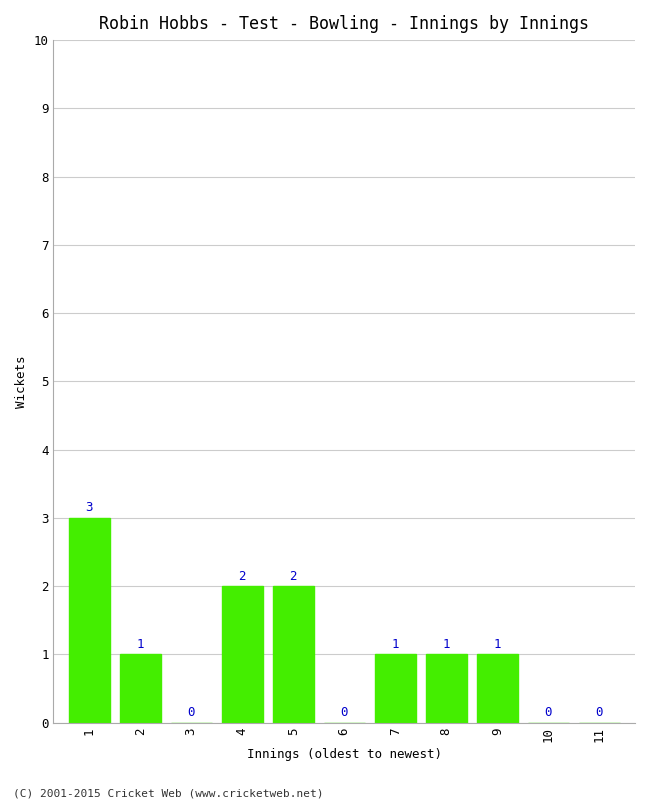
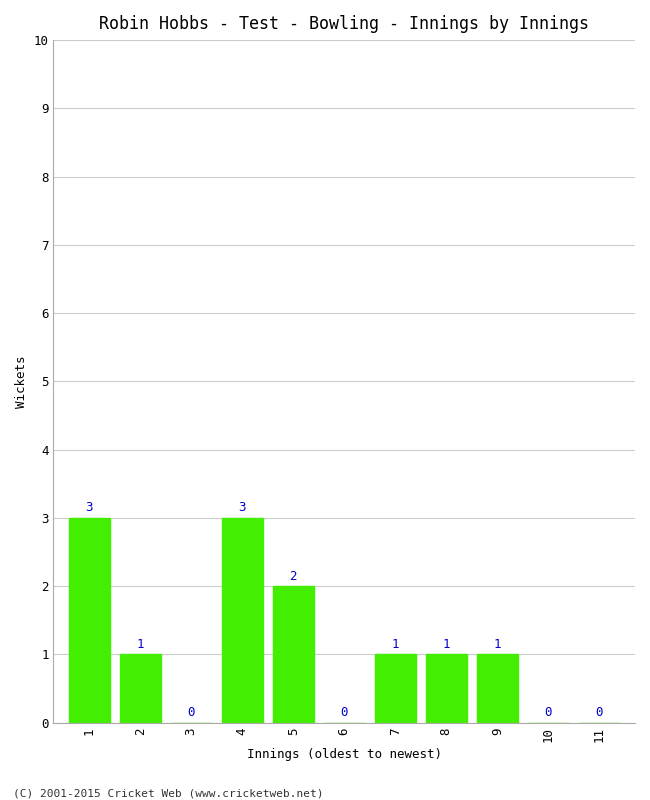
4: 2 -> 3
